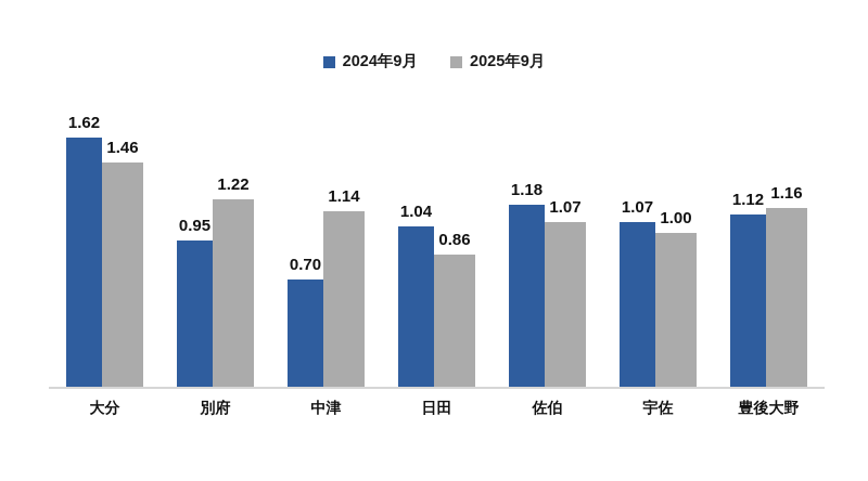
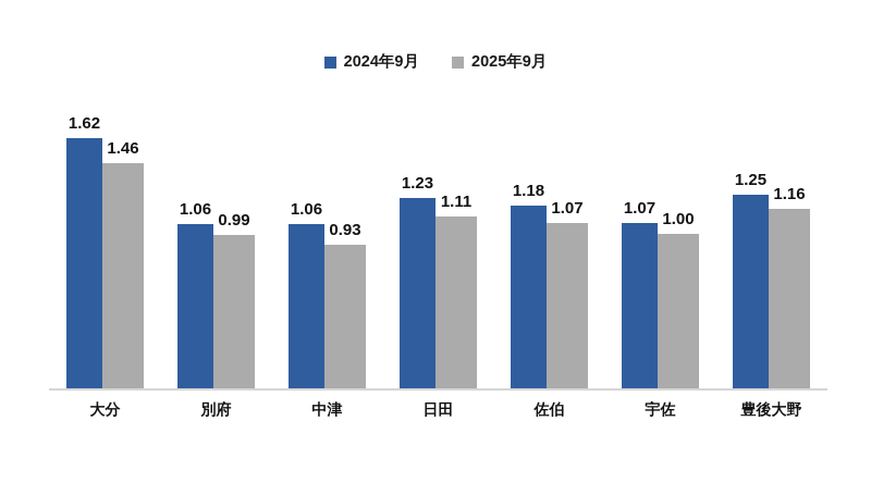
2024年9月/別府: 0.95 -> 1.06
2025年9月/別府: 1.22 -> 0.99
2024年9月/中津: 0.70 -> 1.06
2025年9月/中津: 1.14 -> 0.93
2024年9月/日田: 1.04 -> 1.23
2025年9月/日田: 0.86 -> 1.11
2024年9月/豊後大野: 1.12 -> 1.25
